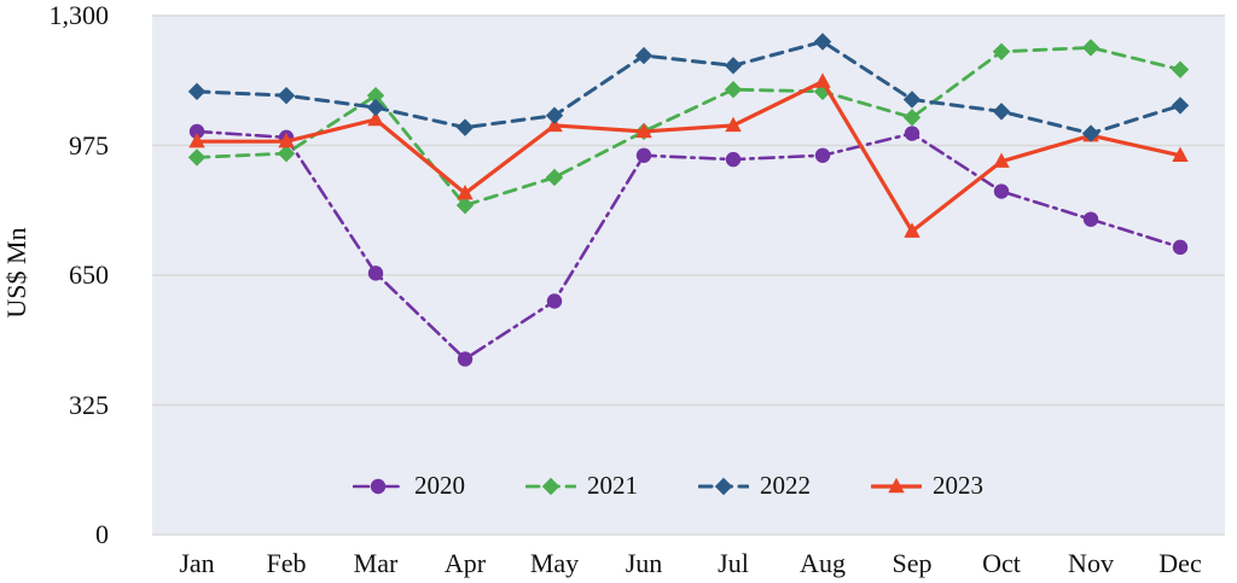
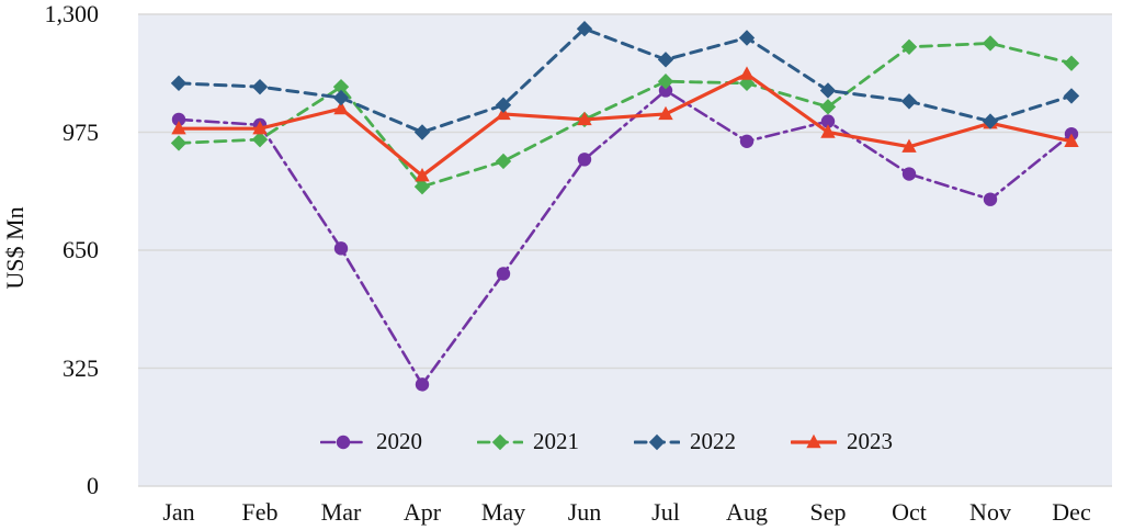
2020/Apr: 440 -> 280
2022/Apr: 1020 -> 980
2020/Jun: 950 -> 900
2022/Jun: 1200 -> 1260
2020/Jul: 940 -> 1090
2023/Sep: 760 -> 980
2020/Dec: 720 -> 970
